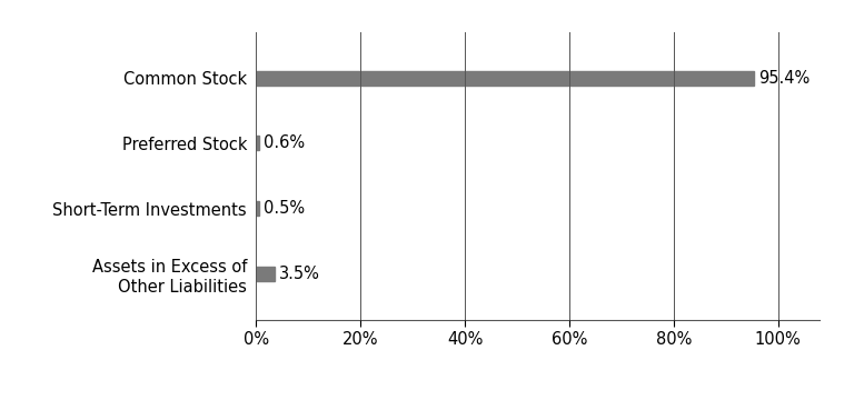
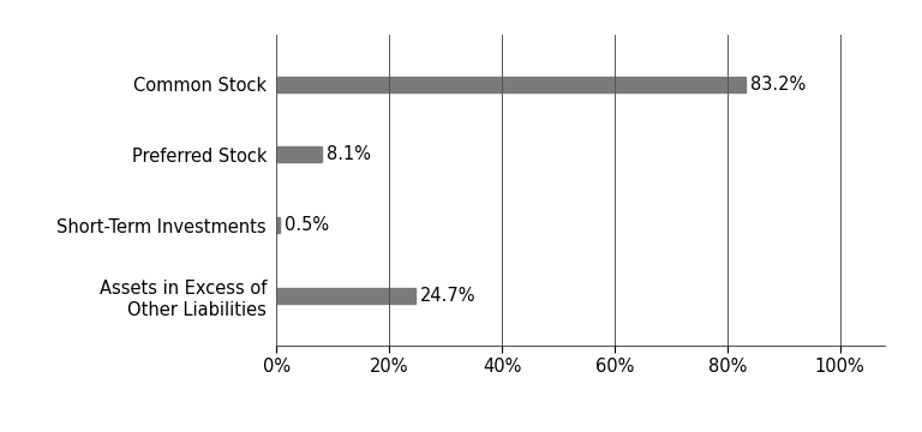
Common Stock: 95.4% -> 83.2%
Preferred Stock: 0.6% -> 8.1%
Assets in Excess of Other Liabilities: 3.5% -> 24.7%
